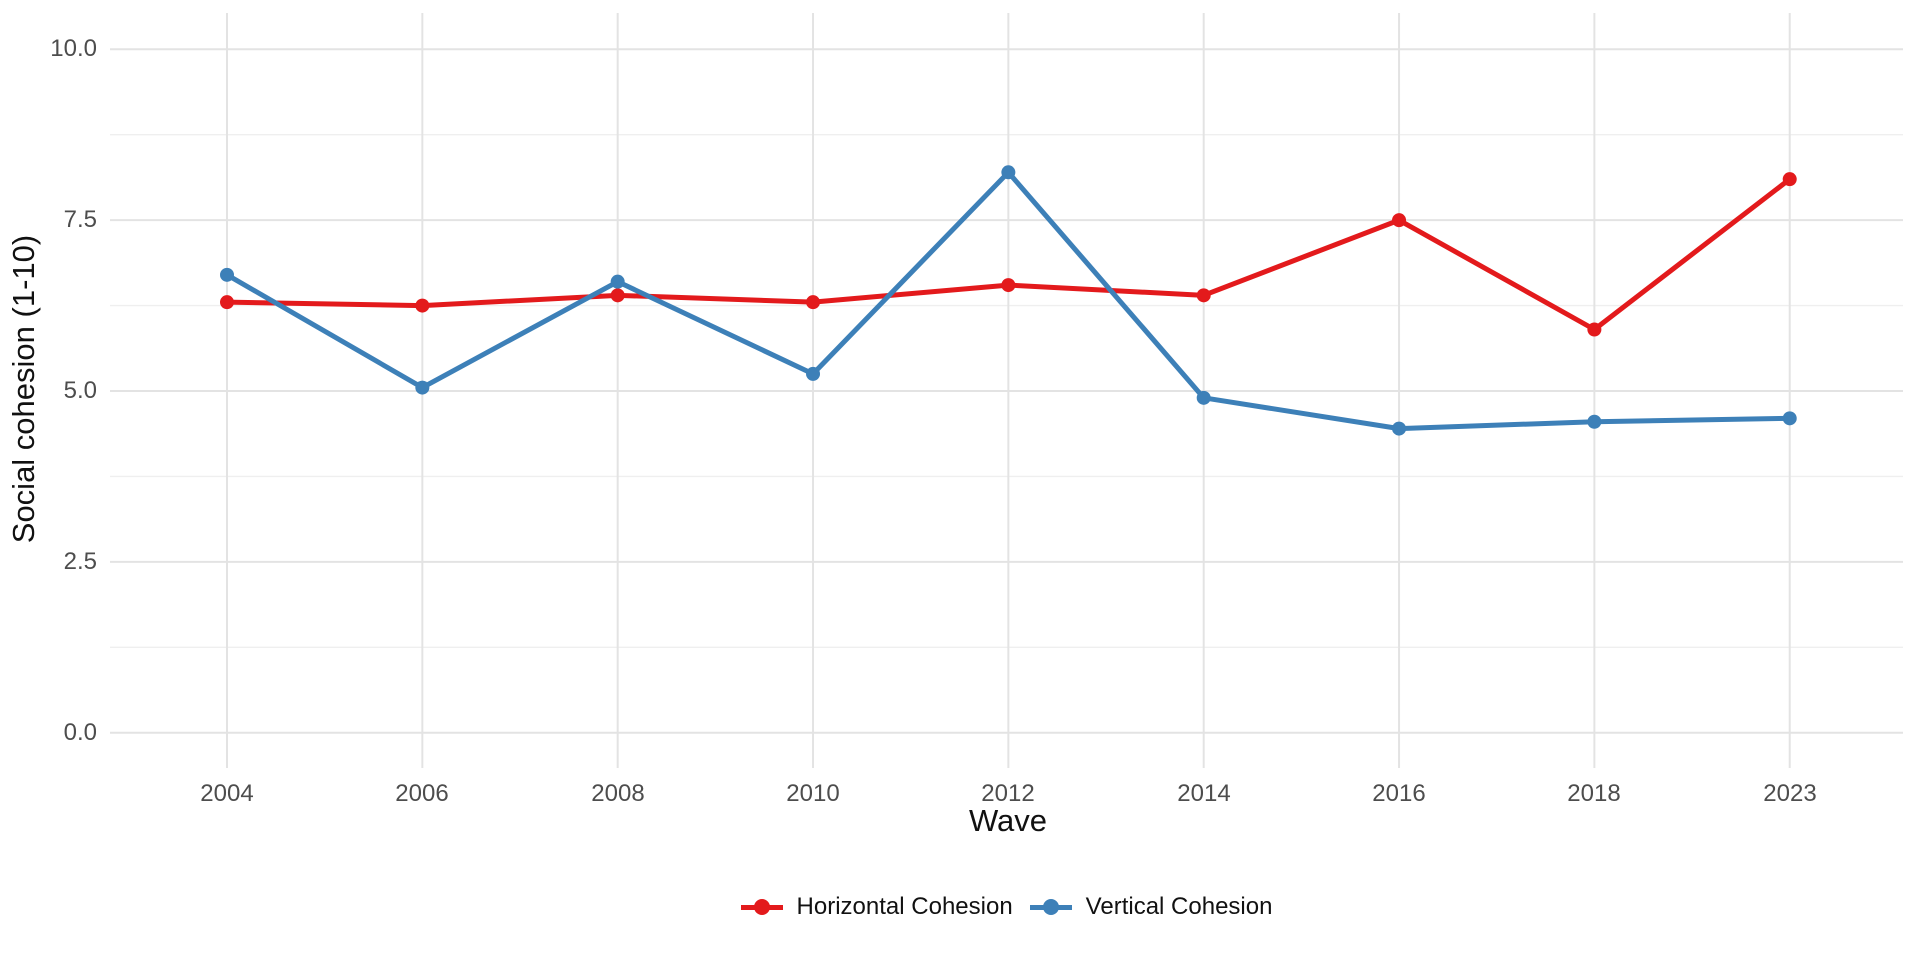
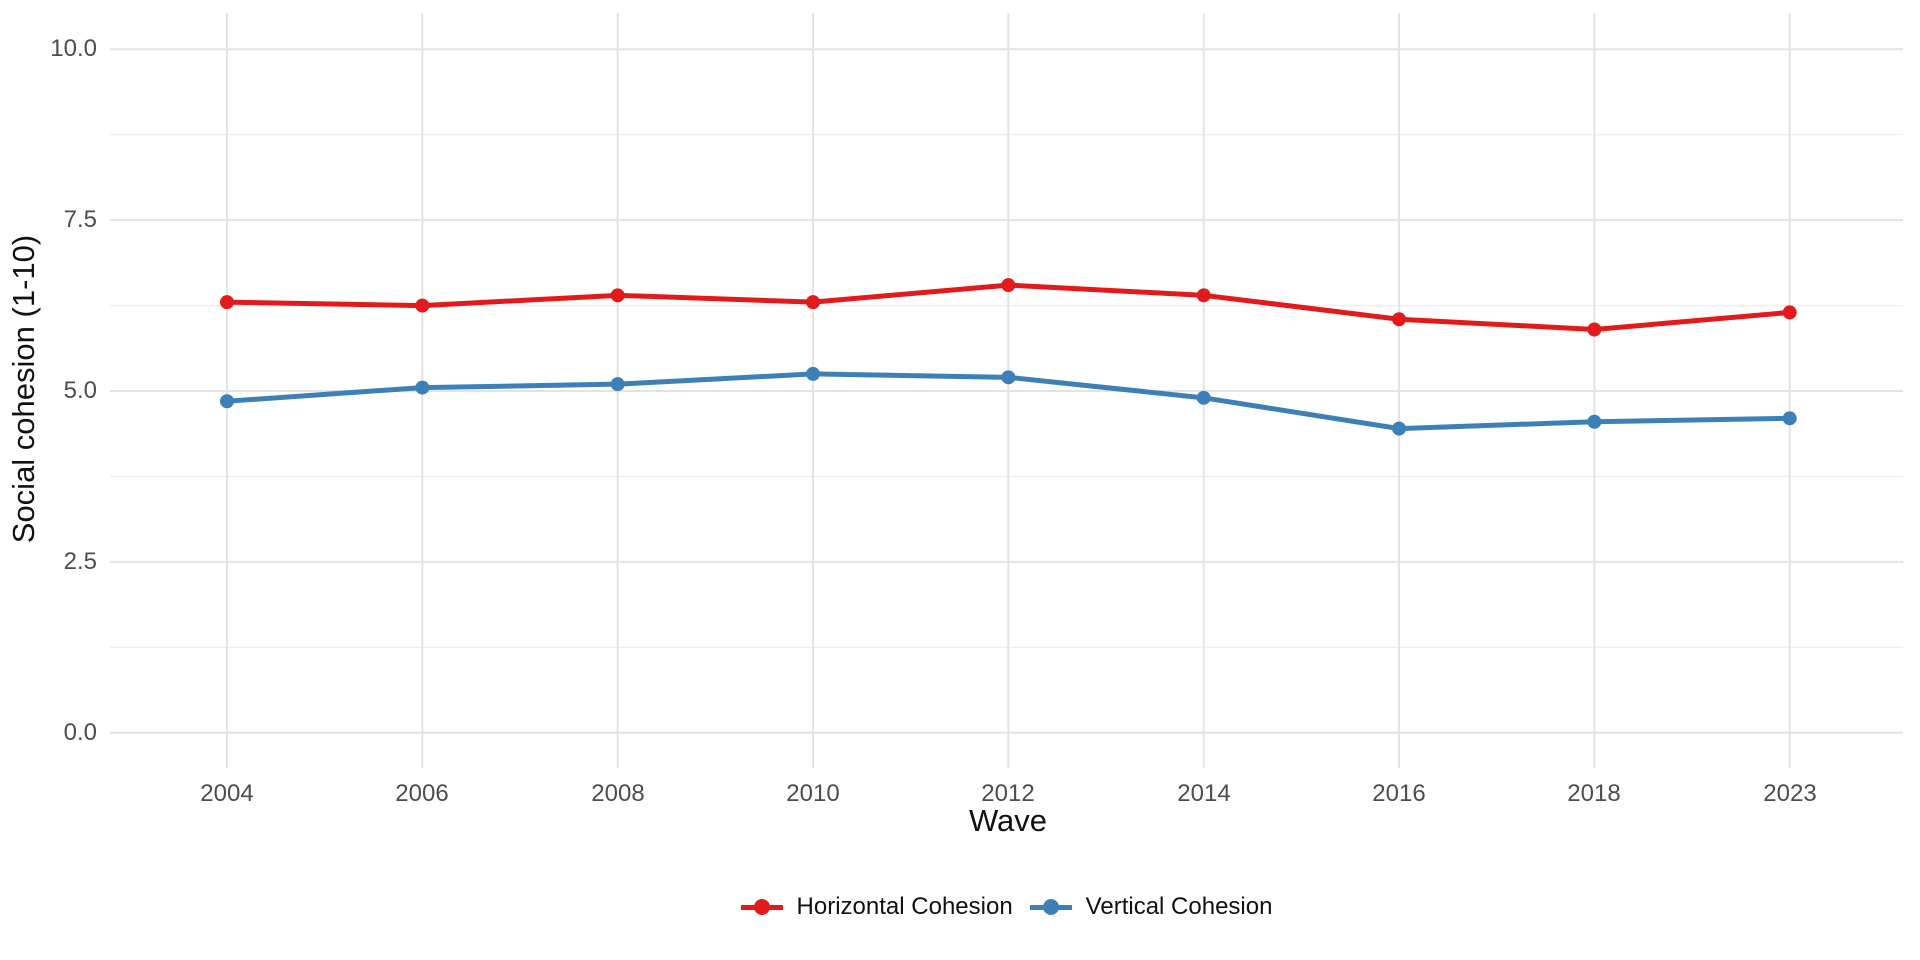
Vertical Cohesion/2004: 6.7 -> 4.8
Vertical Cohesion/2008: 6.6 -> 5.1
Vertical Cohesion/2012: 8.2 -> 5.2
Horizontal Cohesion/2016: 7.5 -> 6.0
Horizontal Cohesion/2023: 8.1 -> 6.2
